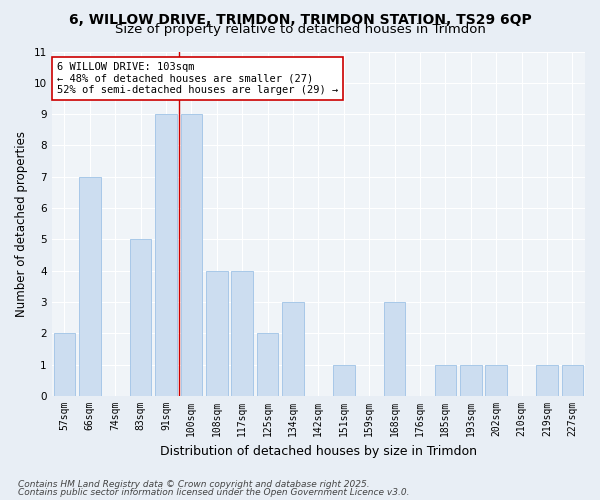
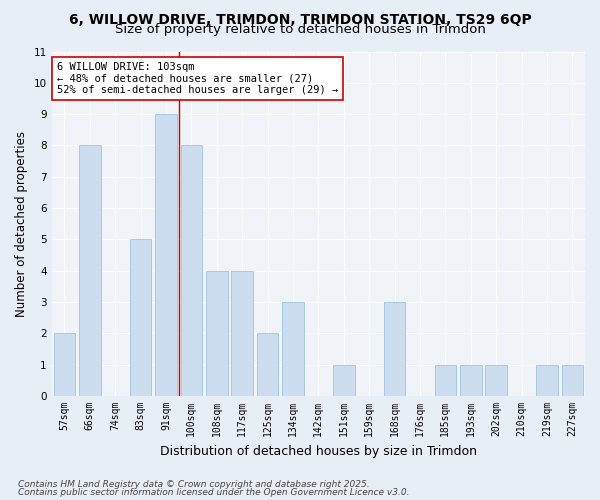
66sqm: 7 -> 8
100sqm: 9 -> 8
